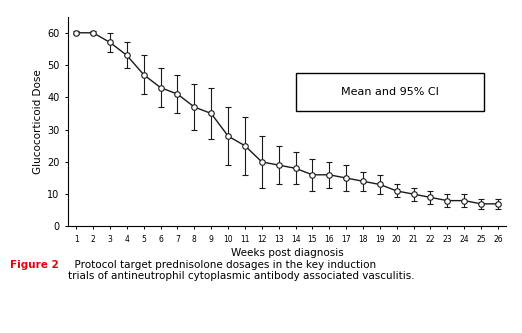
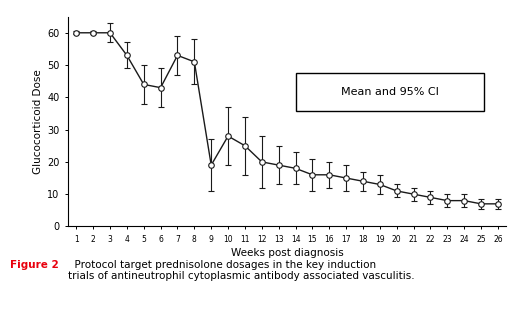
3: 57 -> 60
5: 47 -> 44
7: 41 -> 53
8: 37 -> 51
9: 35 -> 19
